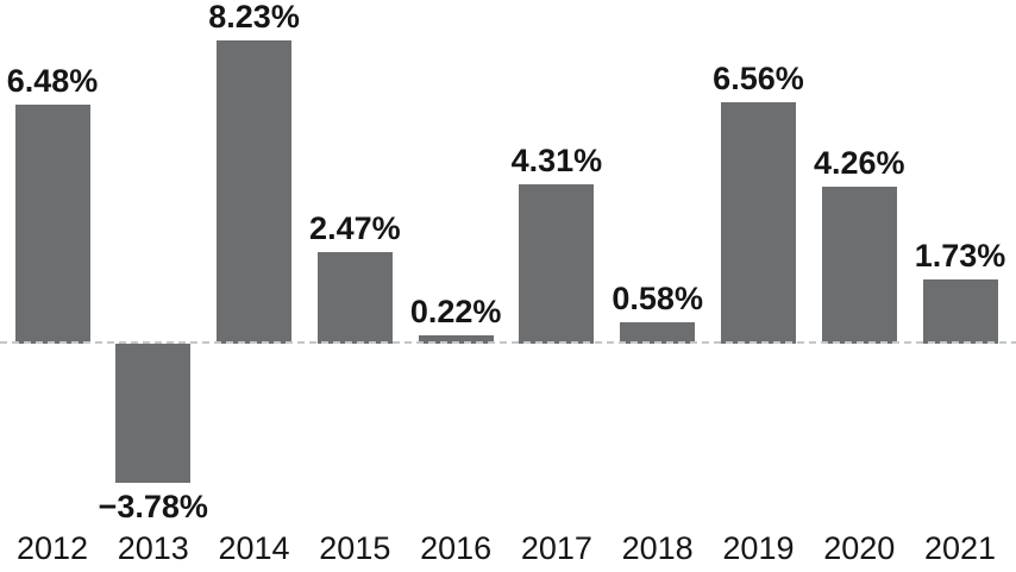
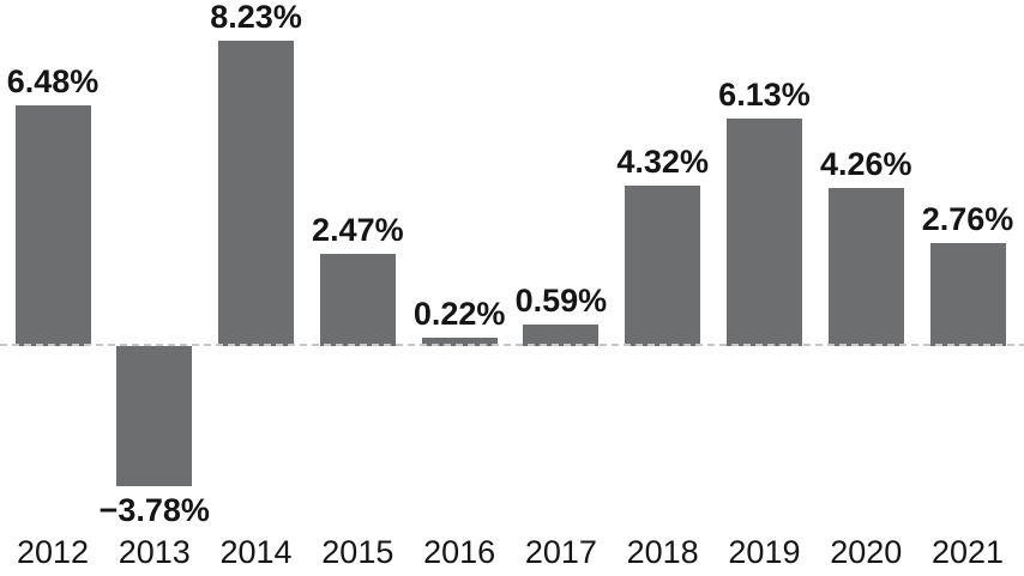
2017: 4.31% -> 0.59%
2018: 0.58% -> 4.32%
2019: 6.56% -> 6.13%
2021: 1.73% -> 2.76%
